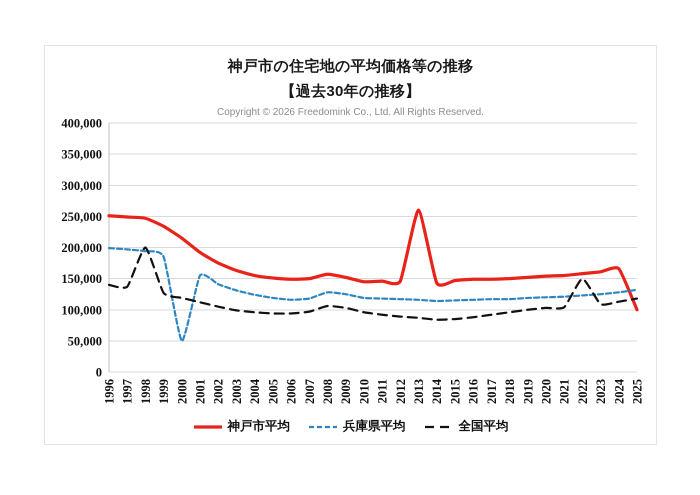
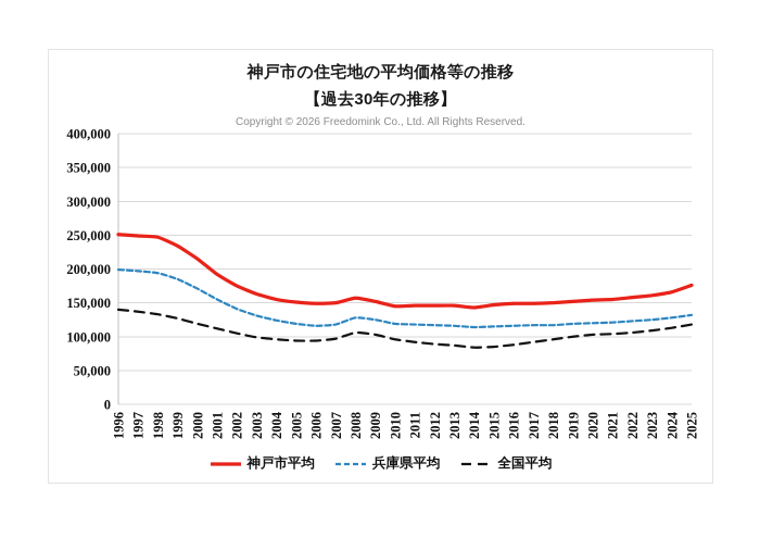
全国平均/1998: 200000 -> 130000
兵庫県平均/2000: 50000 -> 170000
神戸市平均/2013: 260000 -> 150000
全国平均/2022: 150000 -> 110000
神戸市平均/2025: 100000 -> 180000
